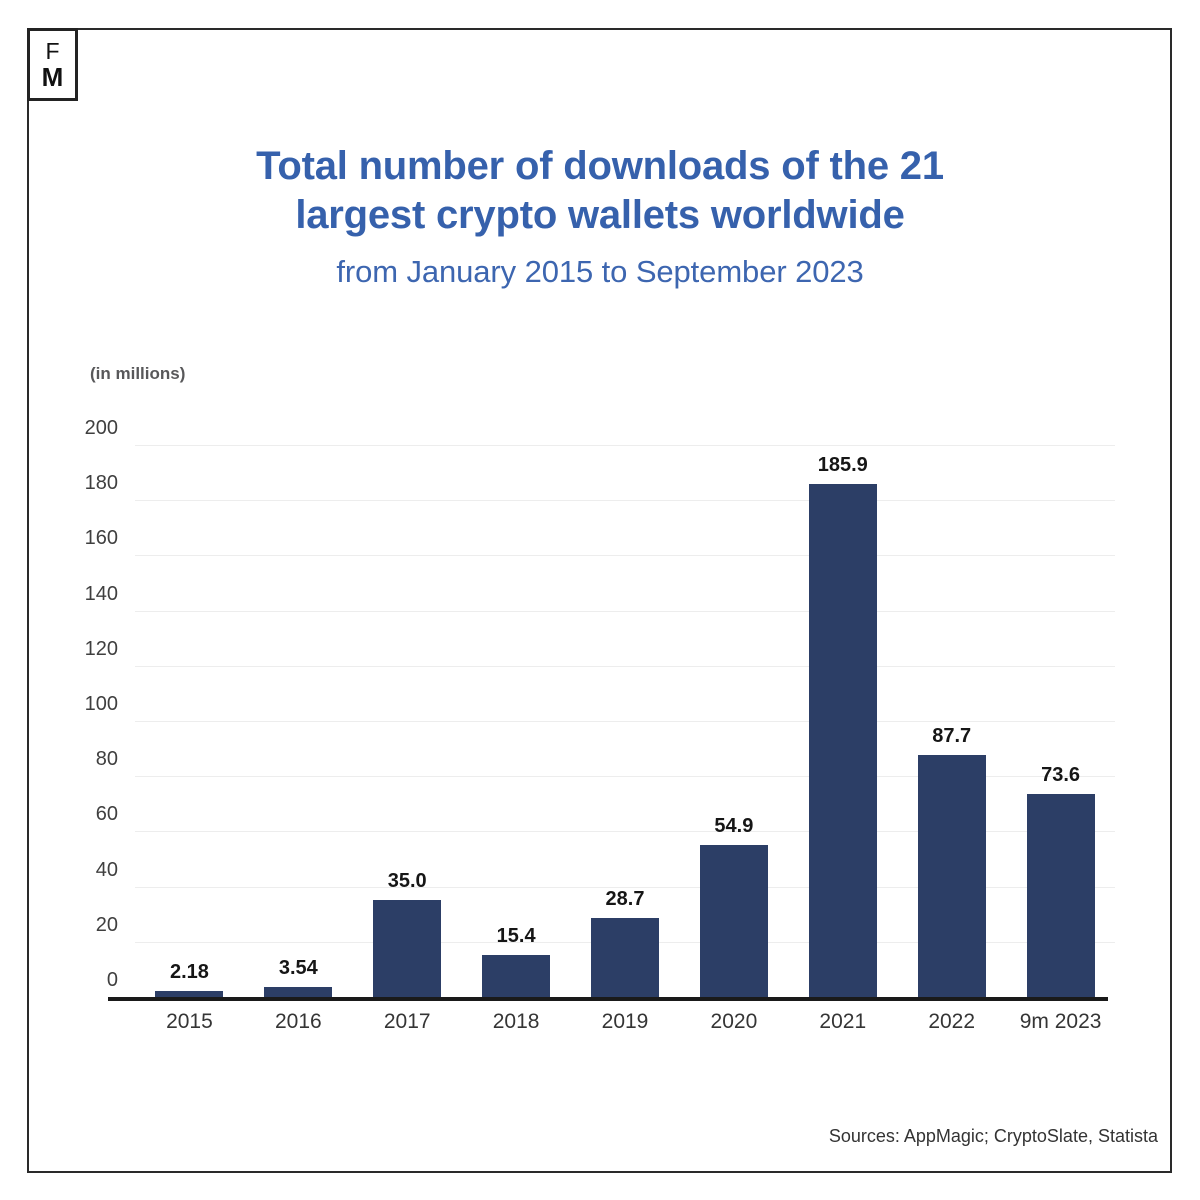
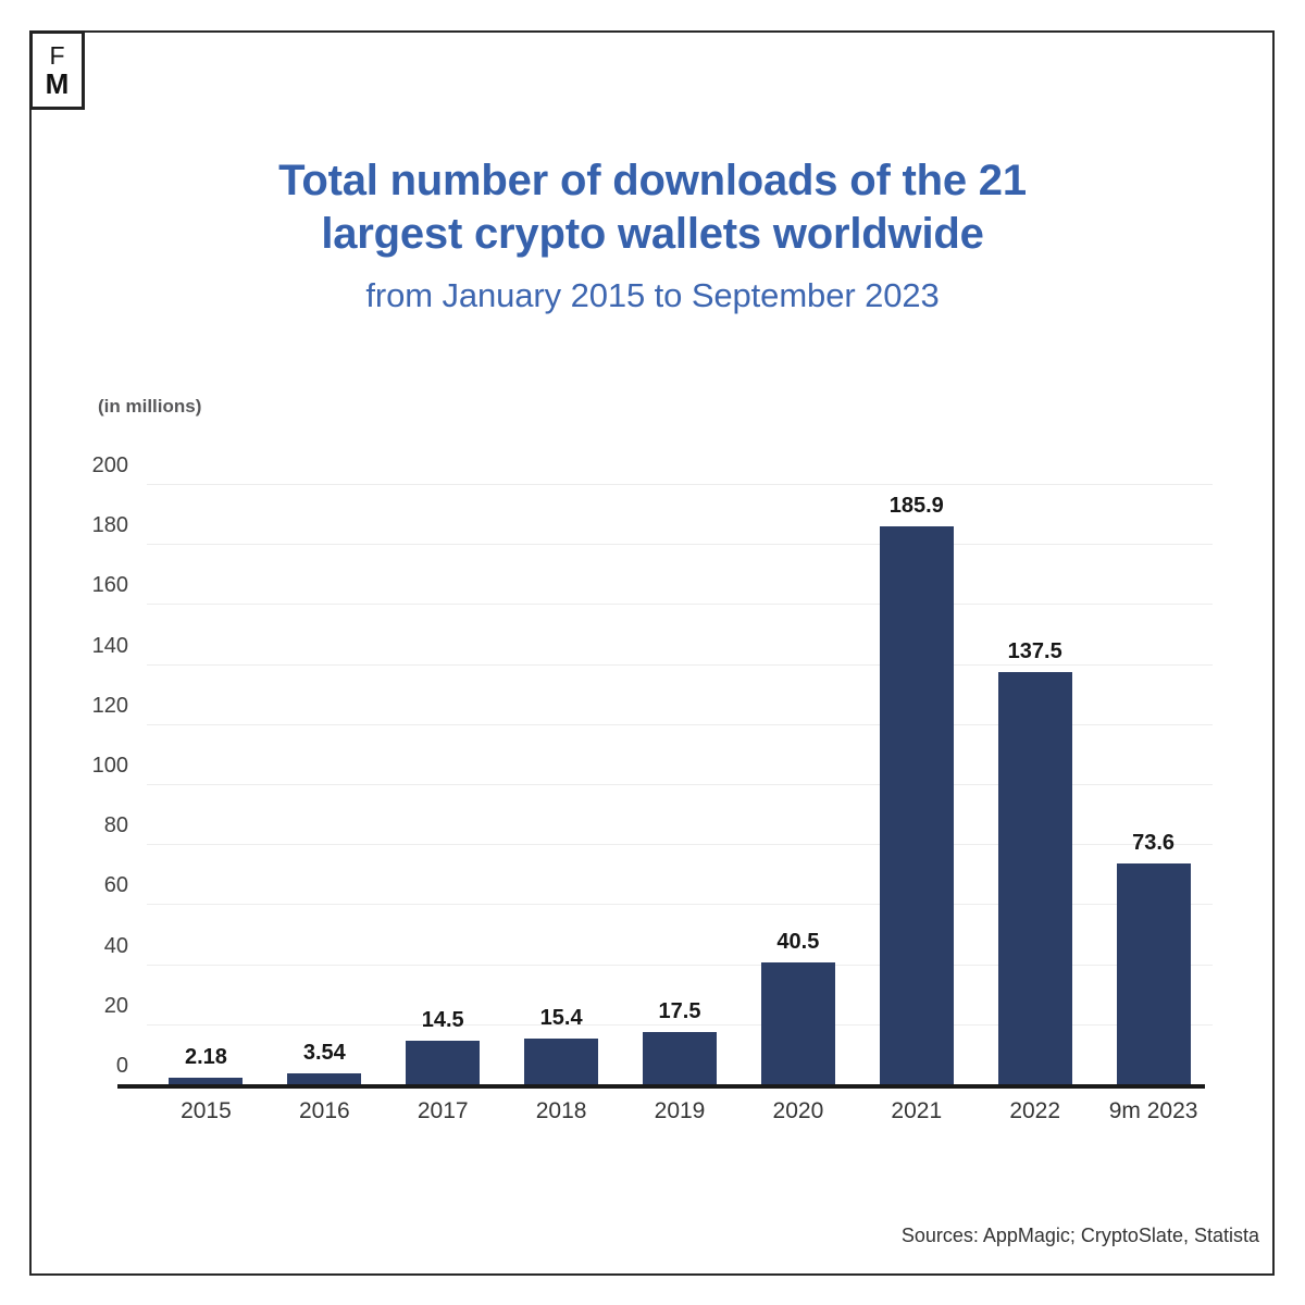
2017: 35.0 -> 14.5
2019: 28.7 -> 17.5
2020: 54.9 -> 40.5
2022: 87.7 -> 137.5
